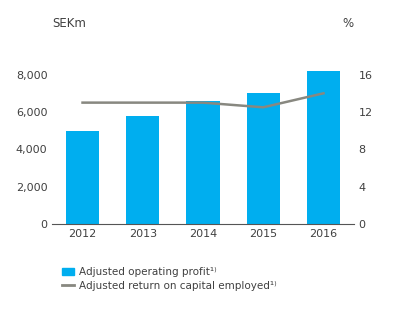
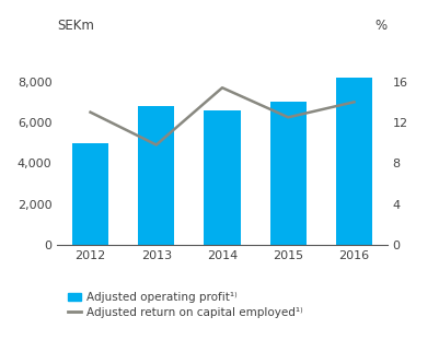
Adjusted operating profit¹⁾/2013: 5,800 -> 6,800
Adjusted return on capital employed¹⁾/2013: 13.0 -> 9.8
Adjusted return on capital employed¹⁾/2014: 13.0 -> 15.4
